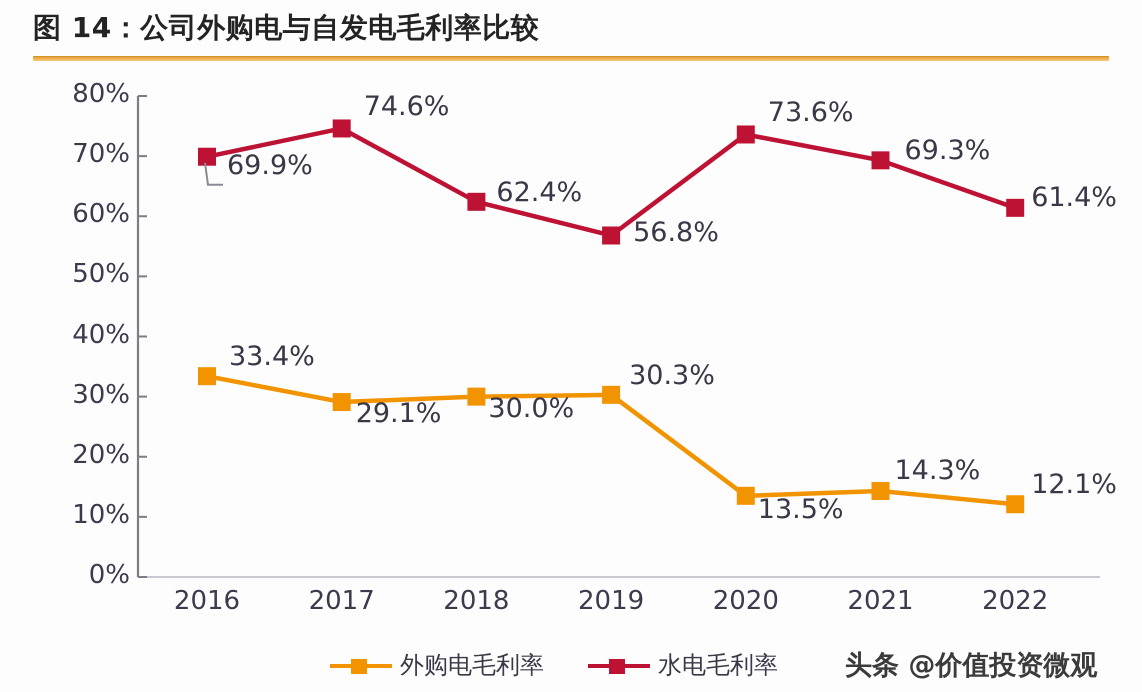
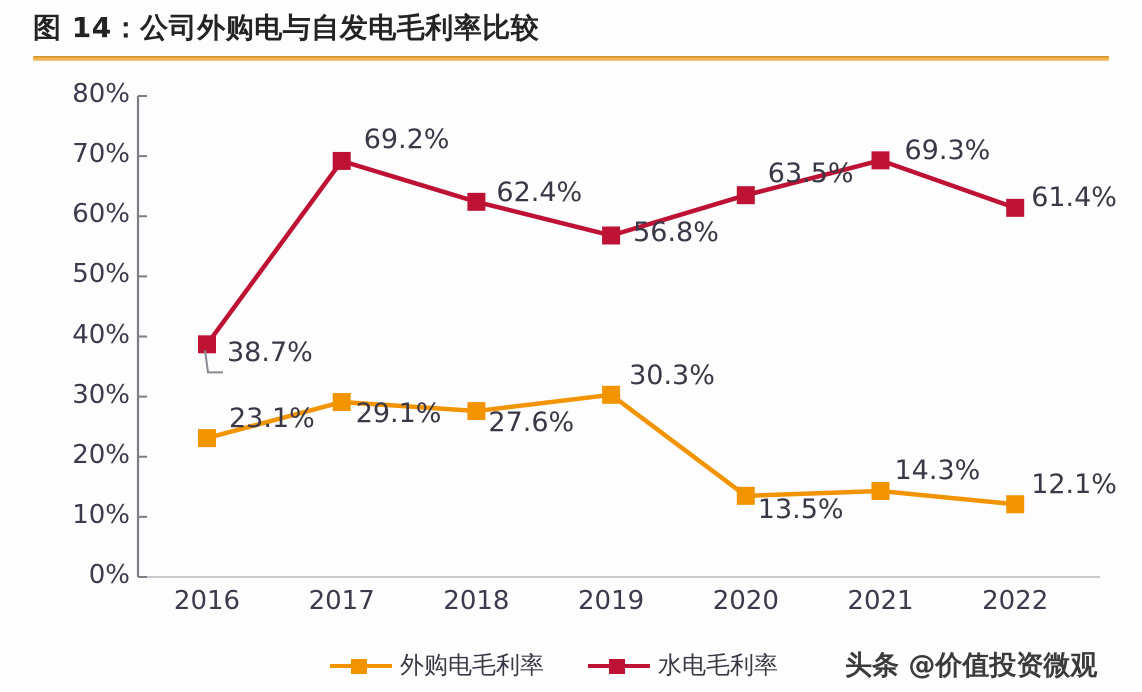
外购电毛利率/2016: 33.4% -> 23.1%
水电毛利率/2016: 69.9% -> 38.7%
水电毛利率/2017: 74.6% -> 69.2%
外购电毛利率/2018: 30.0% -> 27.6%
水电毛利率/2020: 73.6% -> 63.5%
